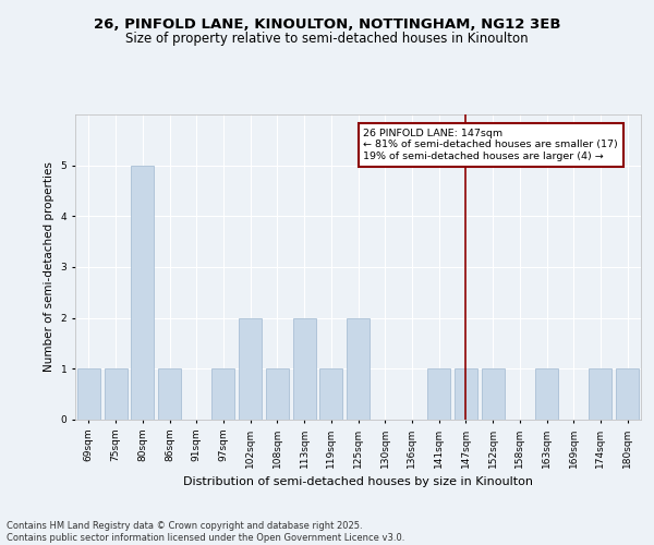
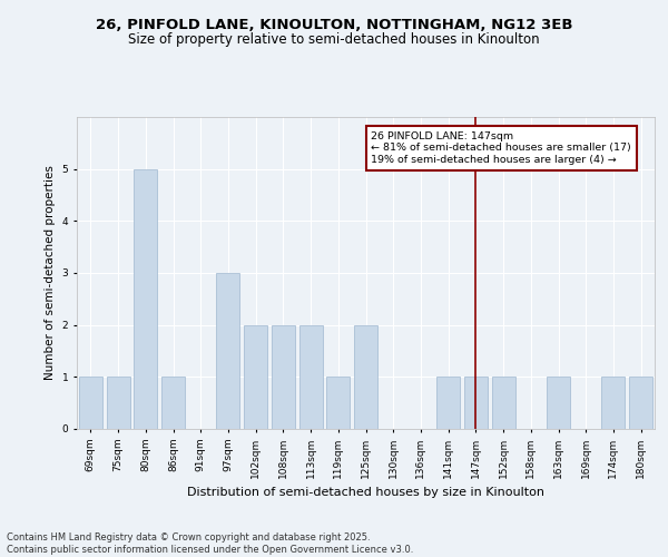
97sqm: 1 -> 3
108sqm: 1 -> 2
